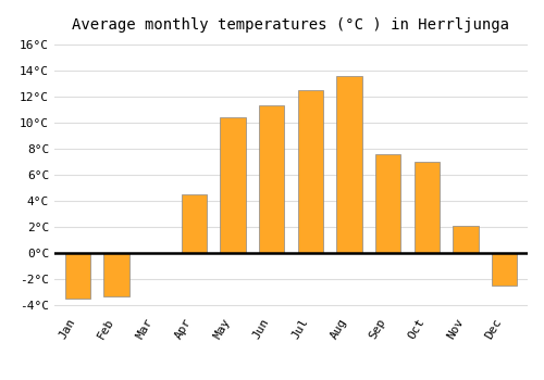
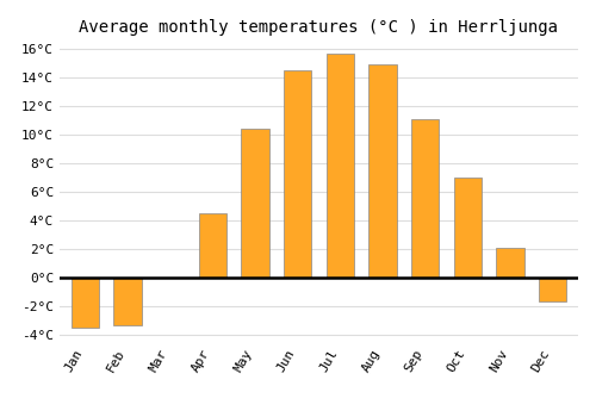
Jun: 11.3°C -> 14.5°C
Jul: 12.5°C -> 15.7°C
Aug: 13.6°C -> 14.9°C
Sep: 7.6°C -> 11.1°C
Dec: -2.5°C -> -1.7°C
